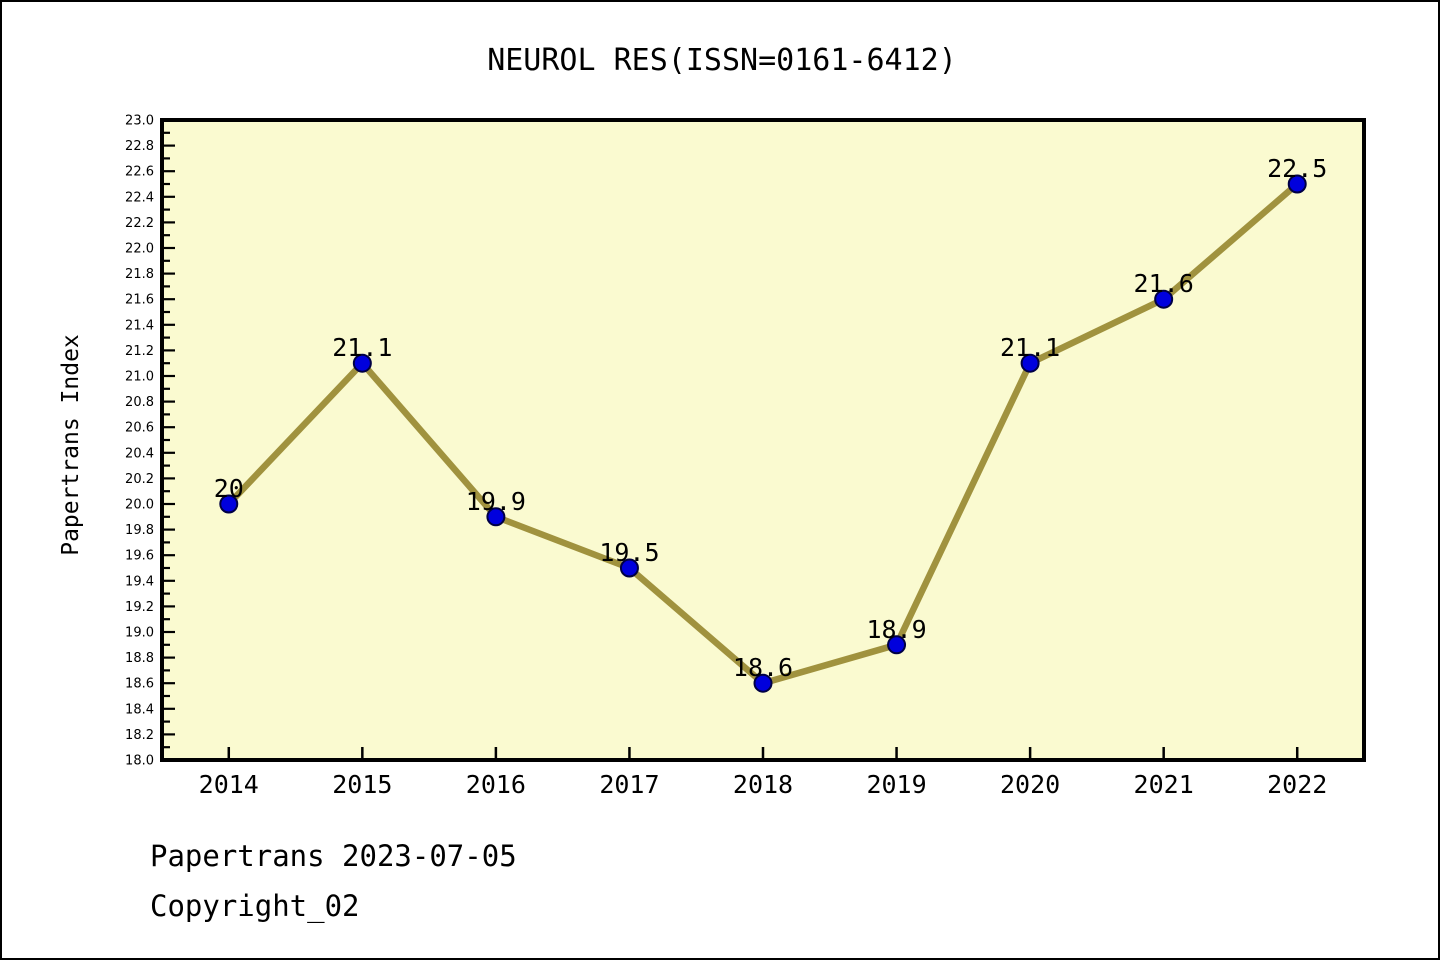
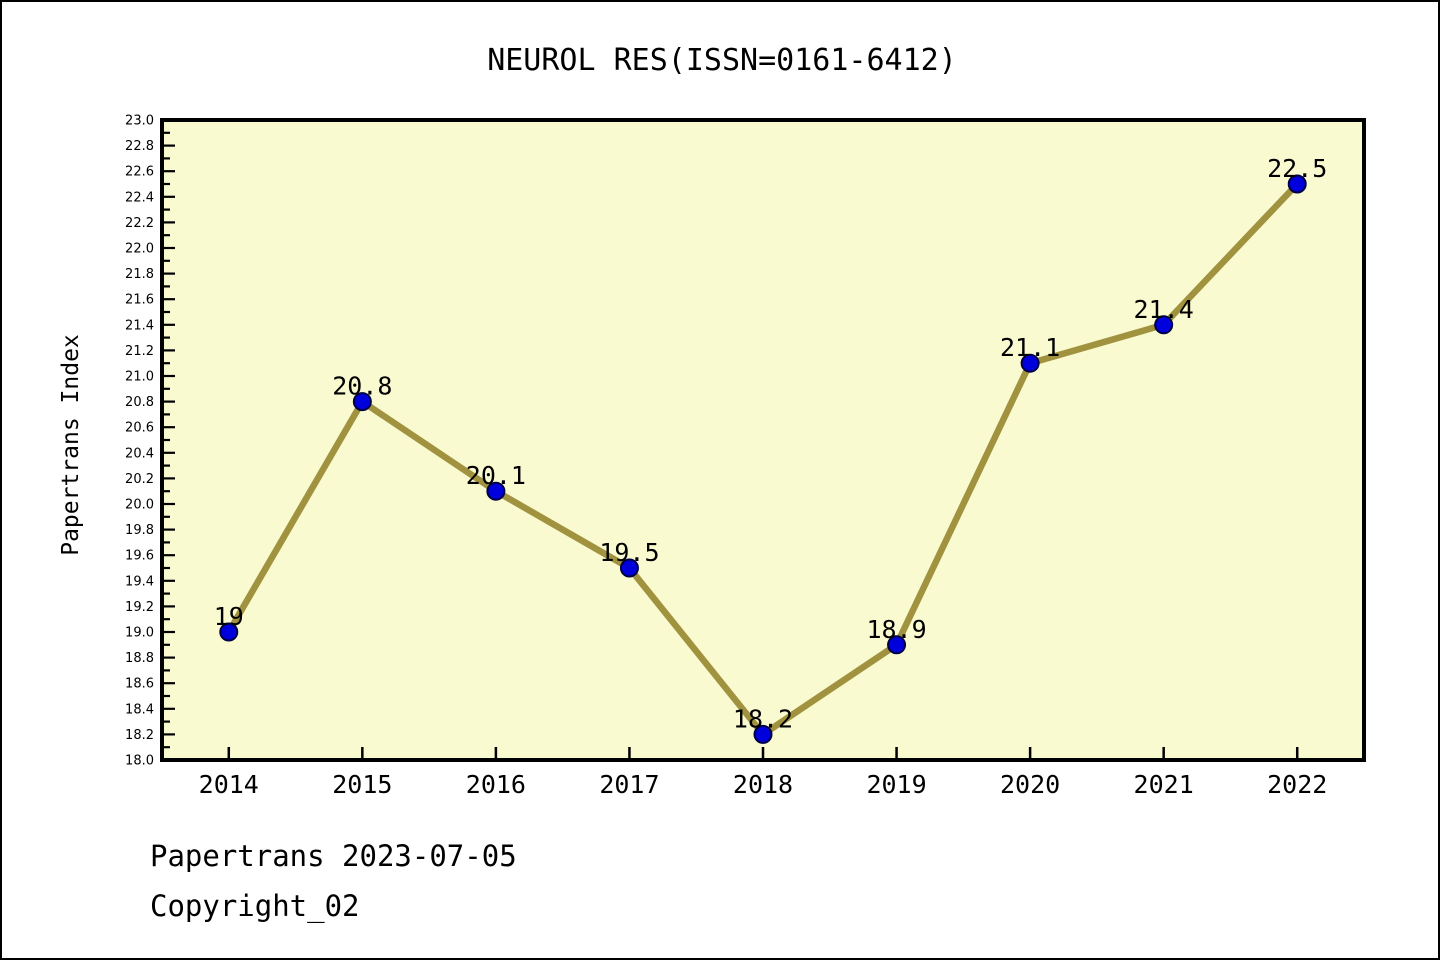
2014: 20 -> 19
2015: 21.1 -> 20.8
2016: 19.9 -> 20.1
2018: 18.6 -> 18.2
2021: 21.6 -> 21.4
